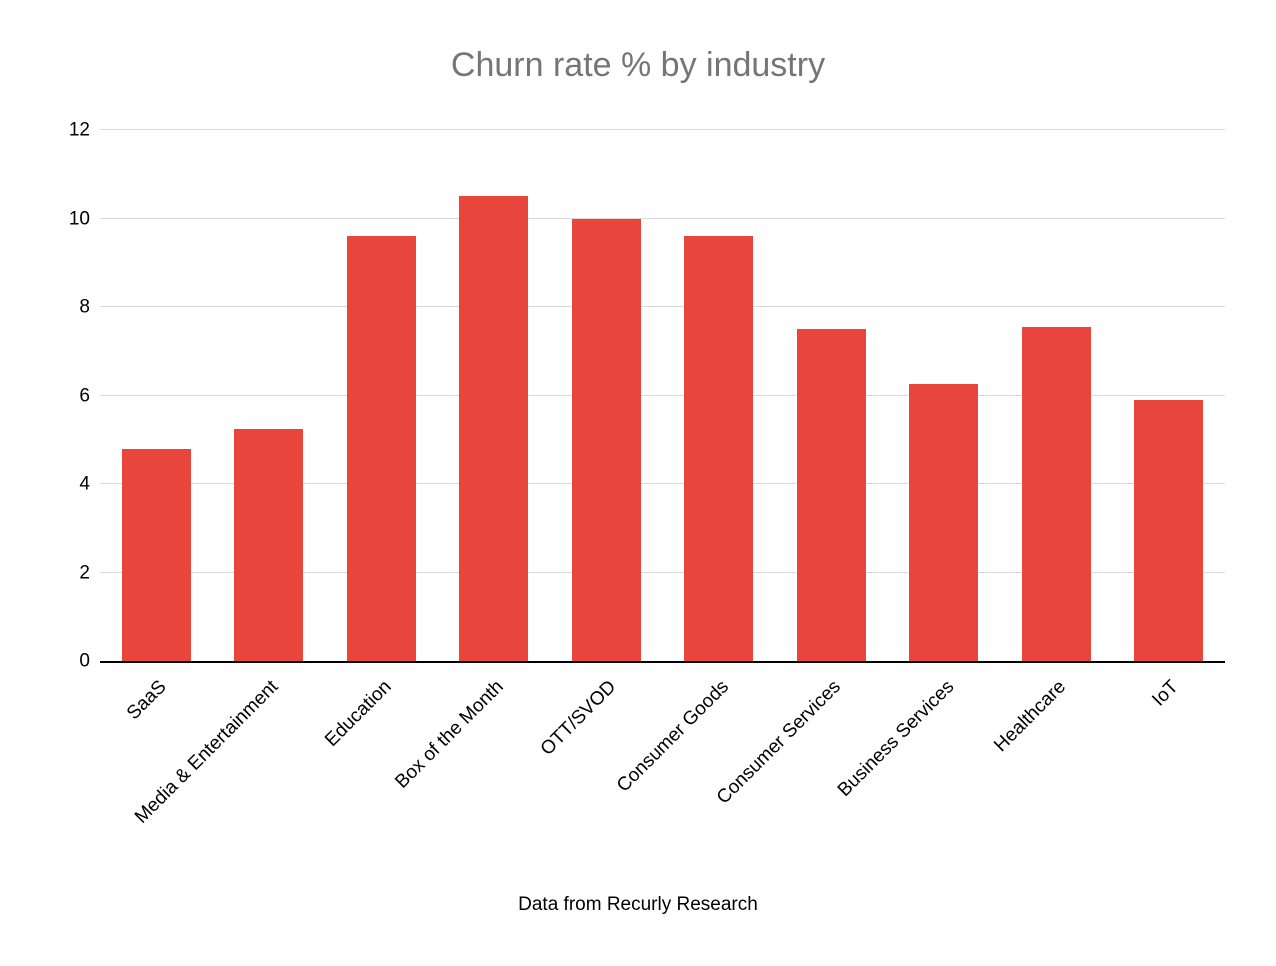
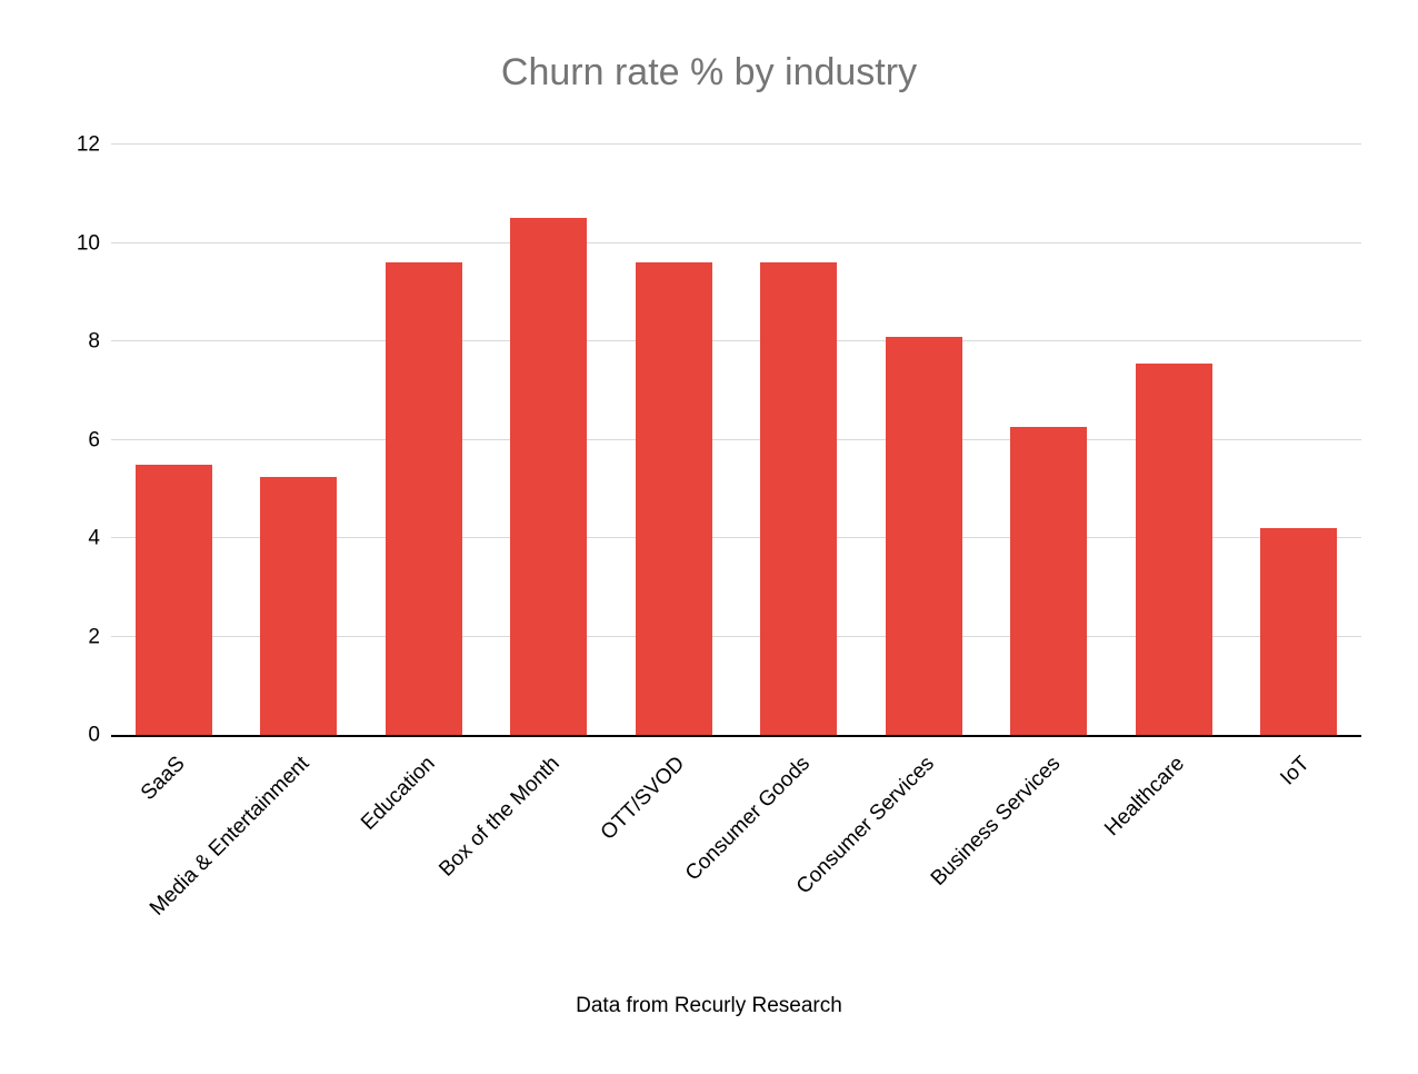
SaaS: 4.8 -> 5.5
OTT/SVOD: 10.0 -> 9.6
Consumer Services: 7.5 -> 8.1
IoT: 5.9 -> 4.2
